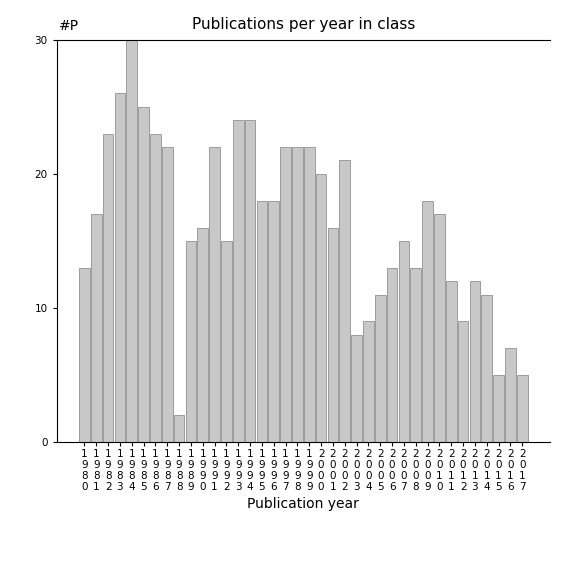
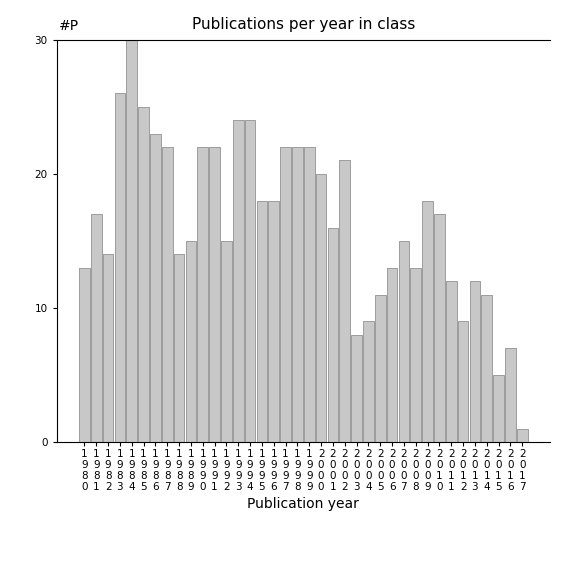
1 9 8 2: 23 -> 14
1 9 8 8: 2 -> 14
1 9 9 0: 16 -> 22
2 0 1 7: 5 -> 1
